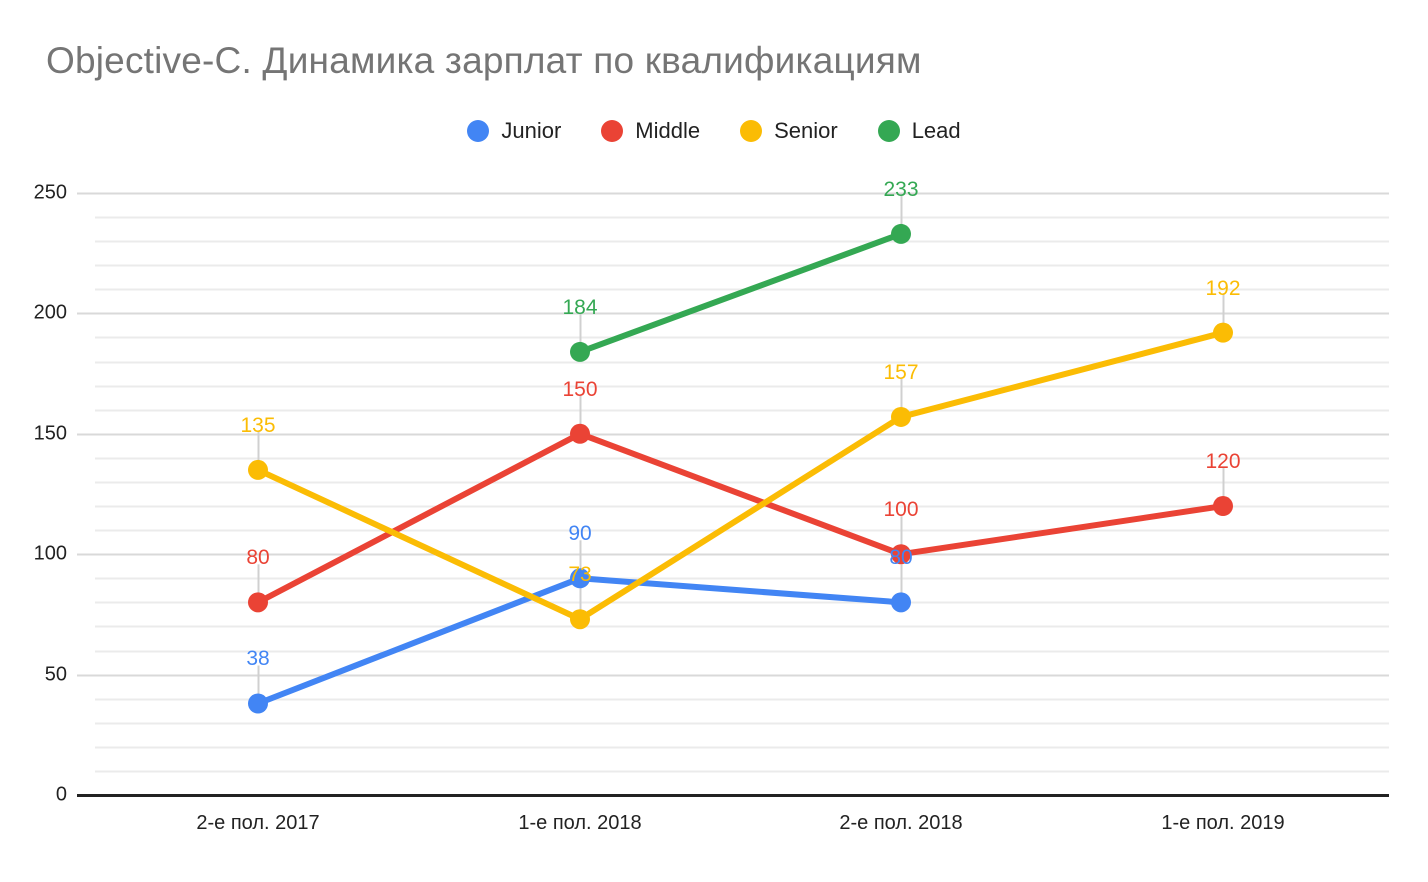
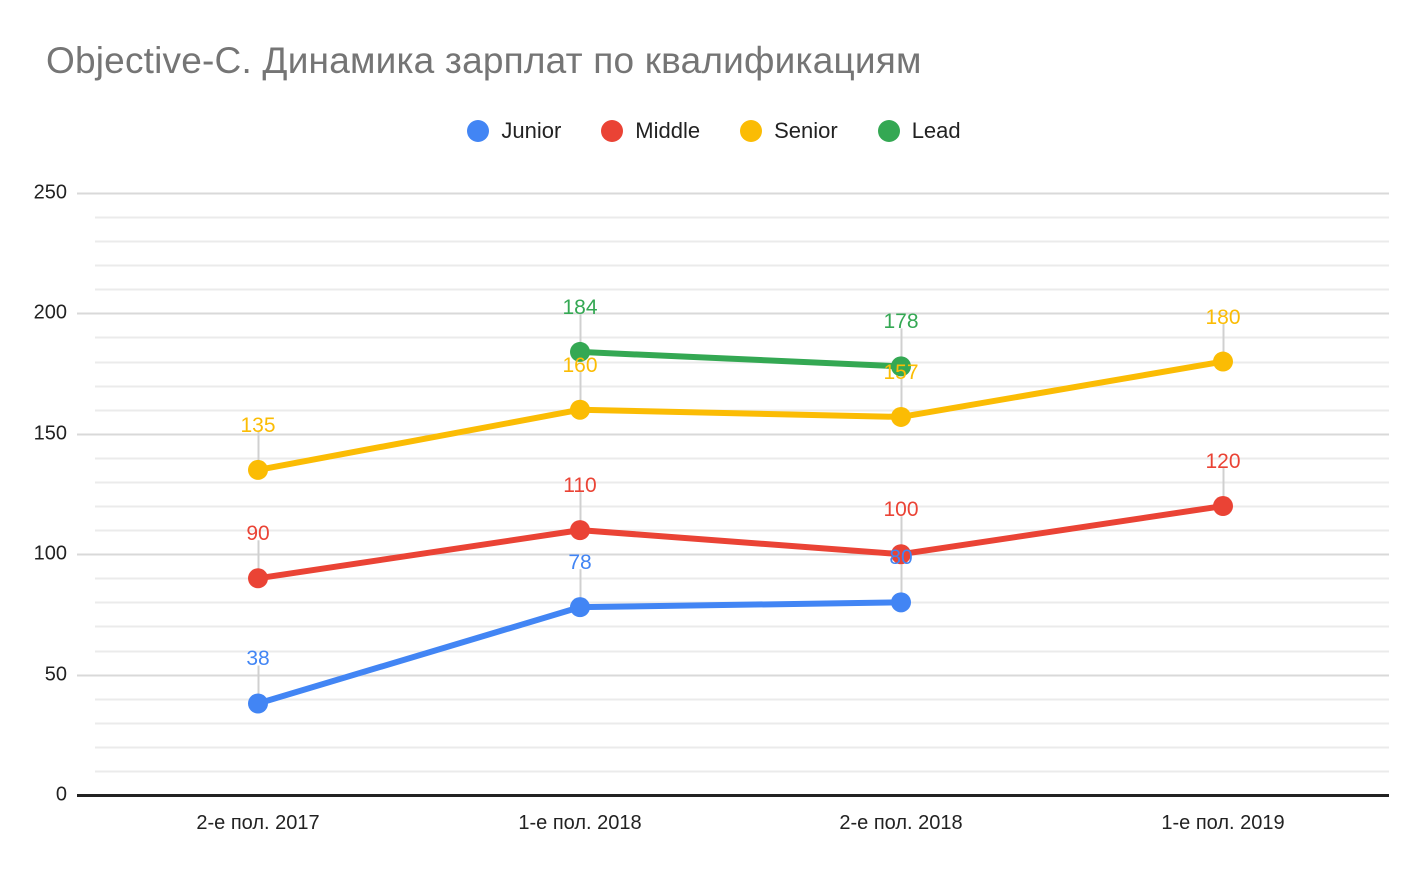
Middle/2-е пол. 2017: 80 -> 90
Junior/1-е пол. 2018: 90 -> 78
Middle/1-е пол. 2018: 150 -> 110
Senior/1-е пол. 2018: 73 -> 160
Lead/2-е пол. 2018: 233 -> 178
Senior/1-е пол. 2019: 192 -> 180
